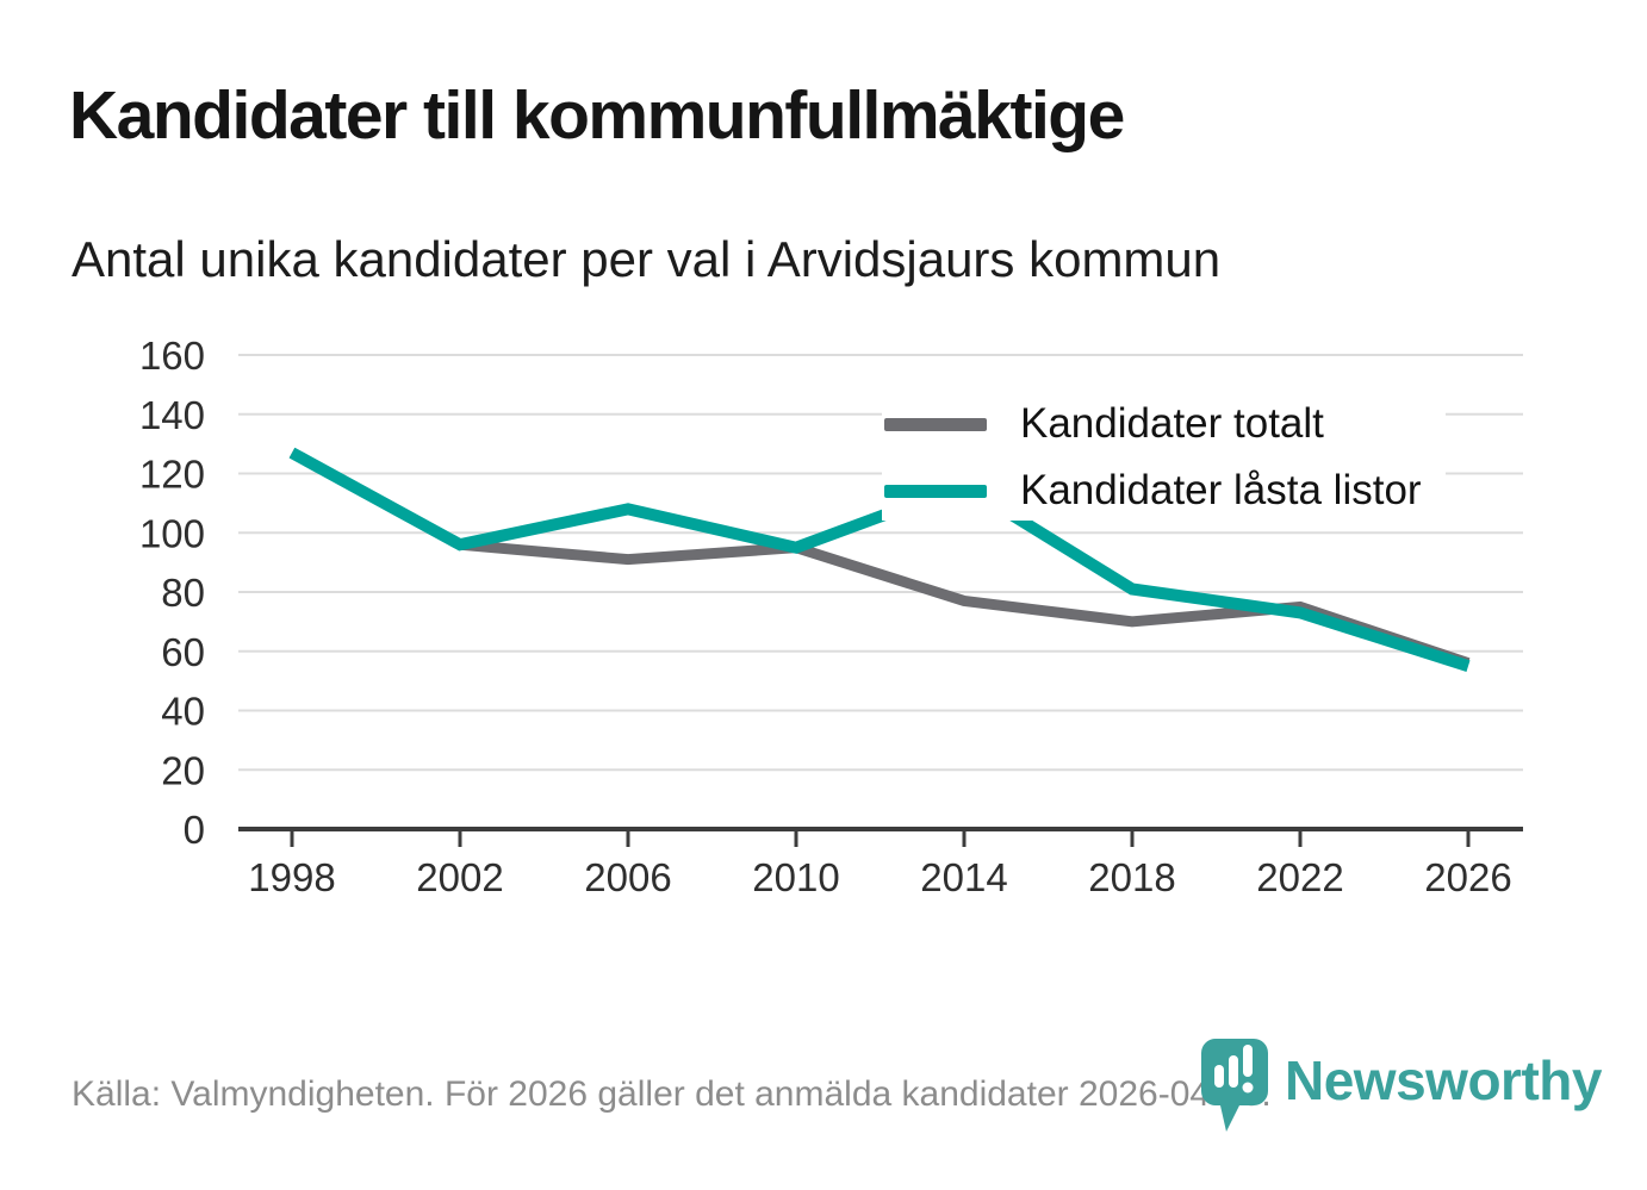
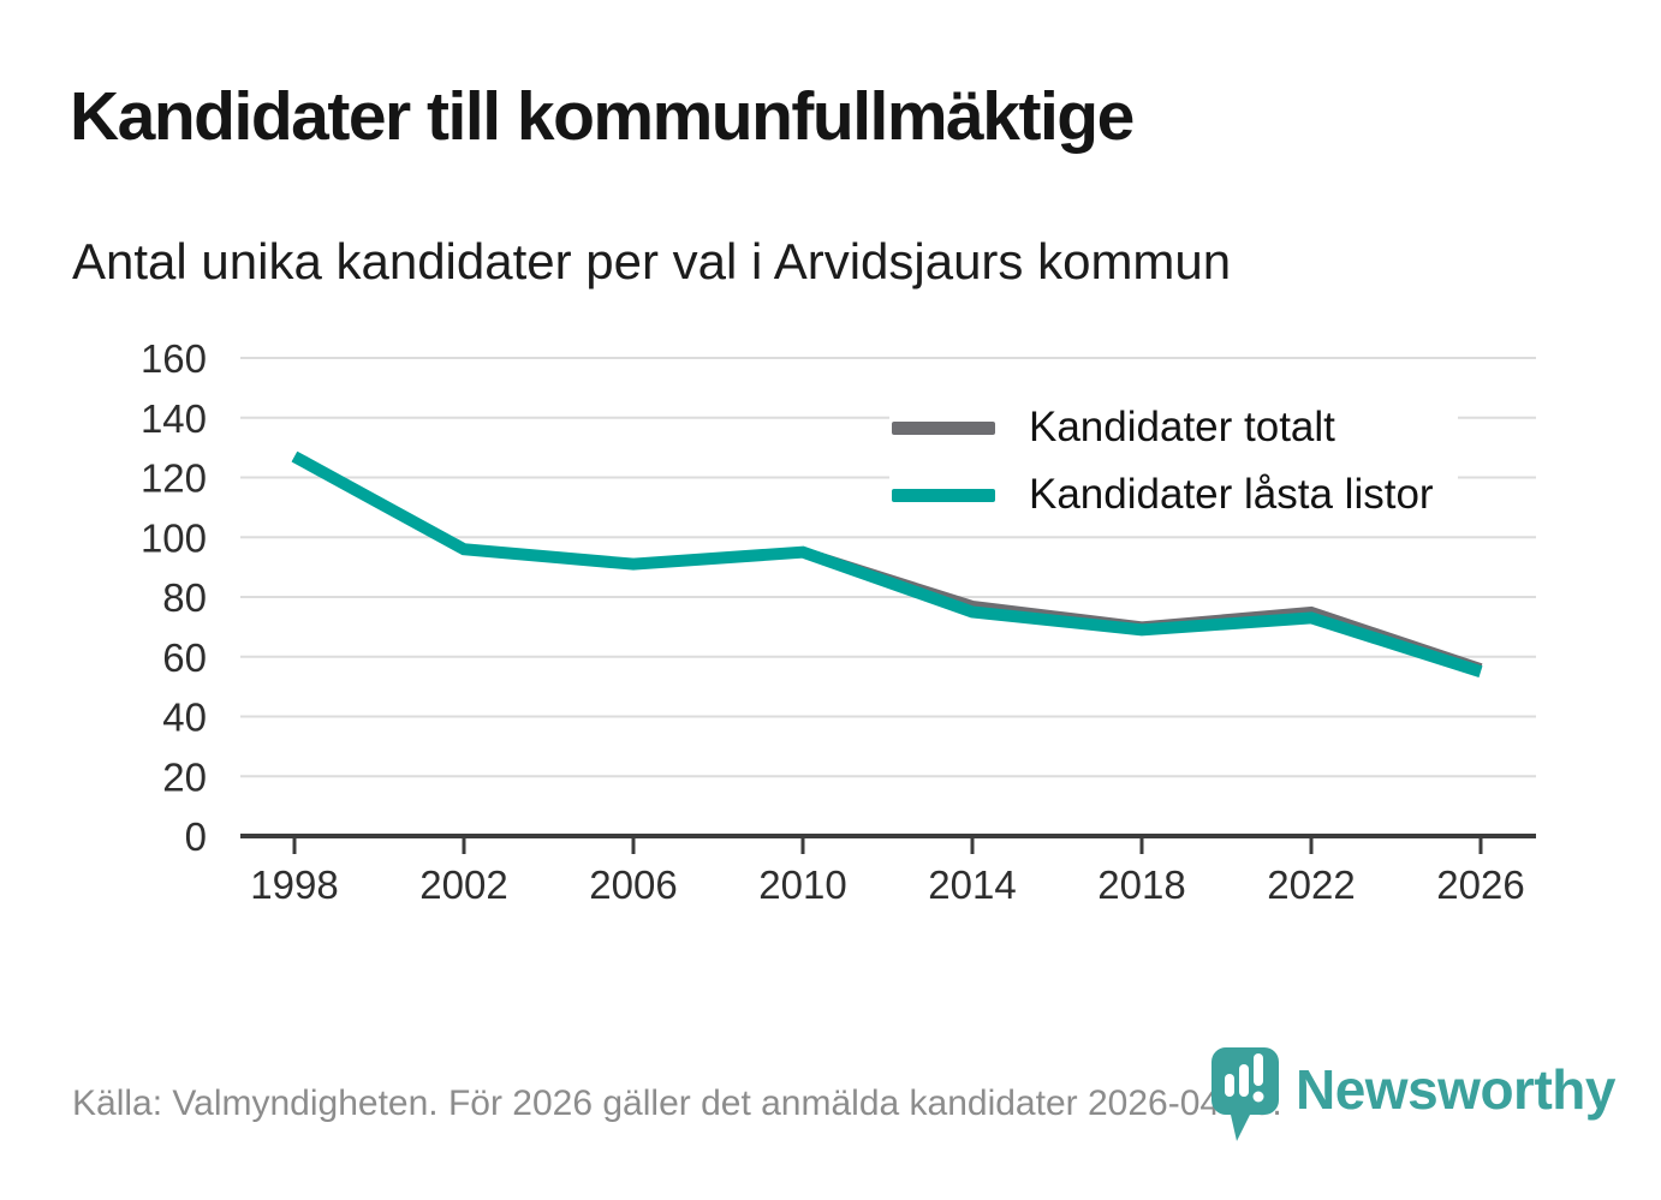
Kandidater låsta listor/2006: 108 -> 91
Kandidater låsta listor/2014: 116 -> 75
Kandidater låsta listor/2018: 81 -> 69
